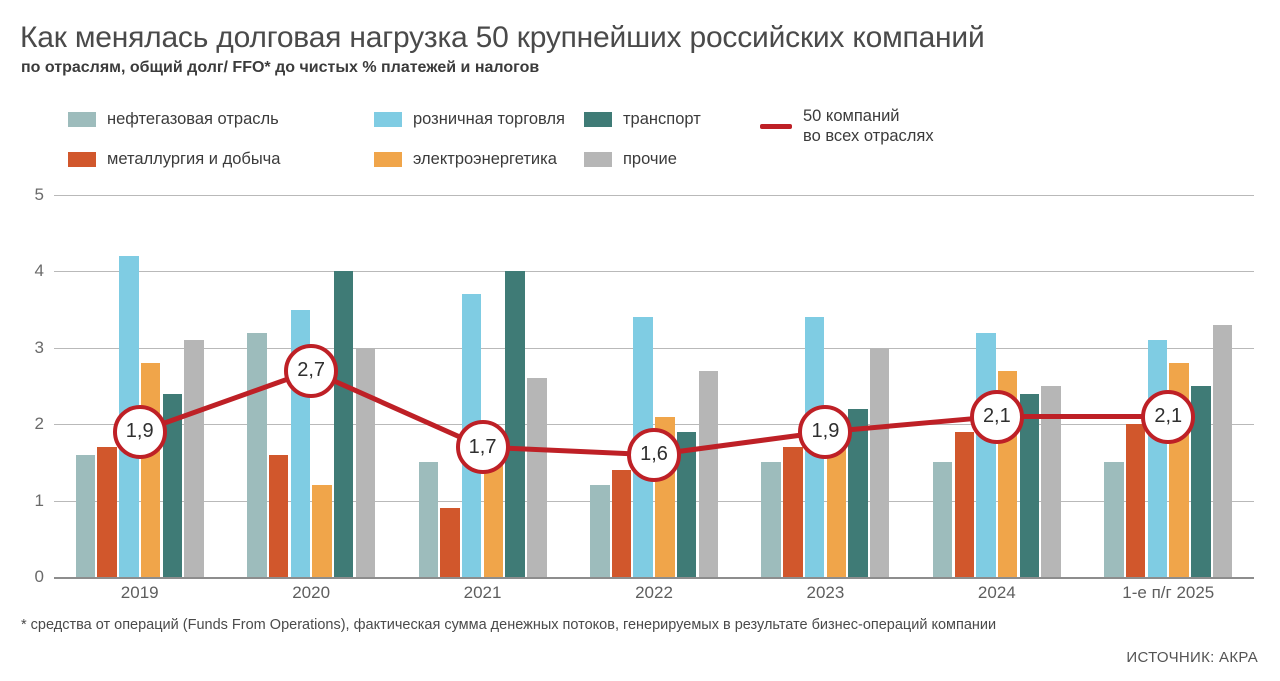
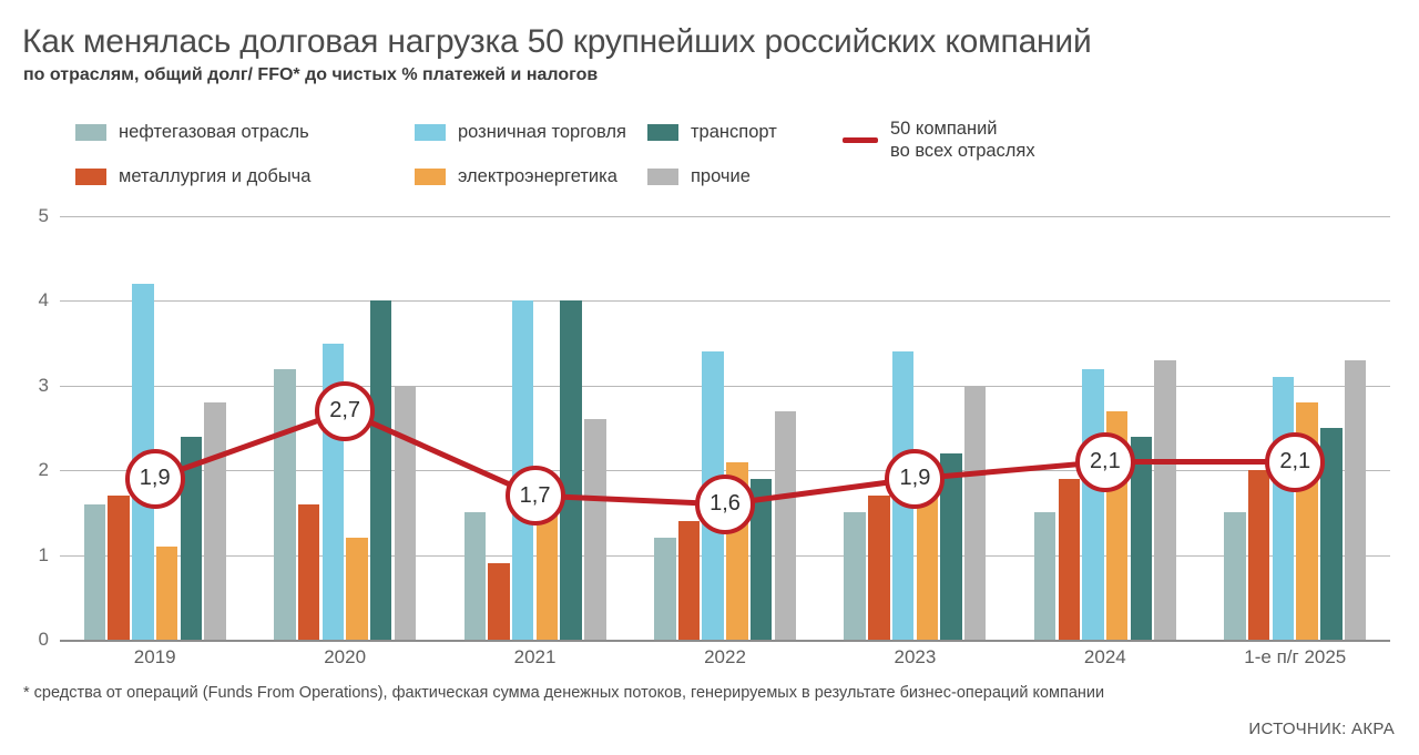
электроэнергетика/2019: 2.8 -> 1.1
прочие/2019: 3.1 -> 2.8
розничная торговля/2021: 3.7 -> 4.0
прочие/2024: 2.5 -> 3.3
